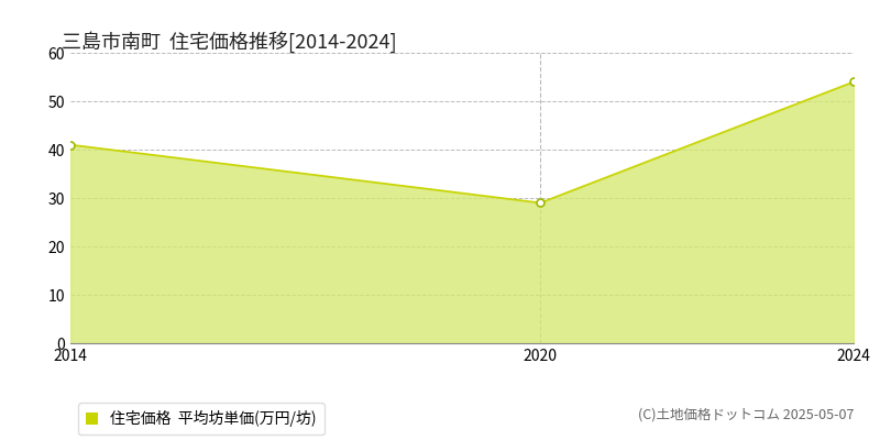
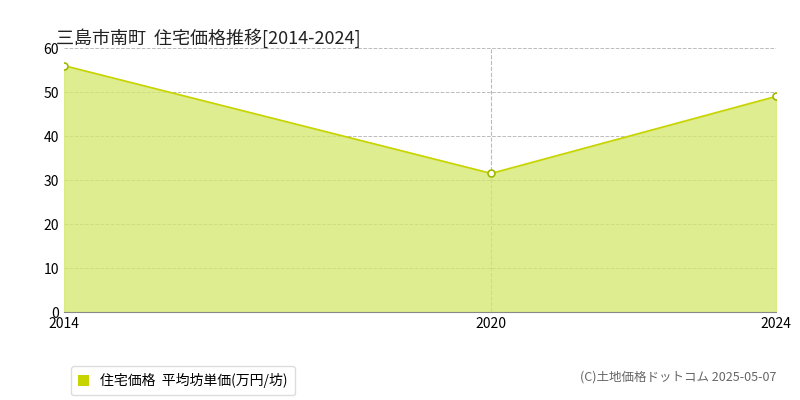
2014: 41.0 -> 56.0
2020: 29.0 -> 31.5
2024: 54.0 -> 49.0
